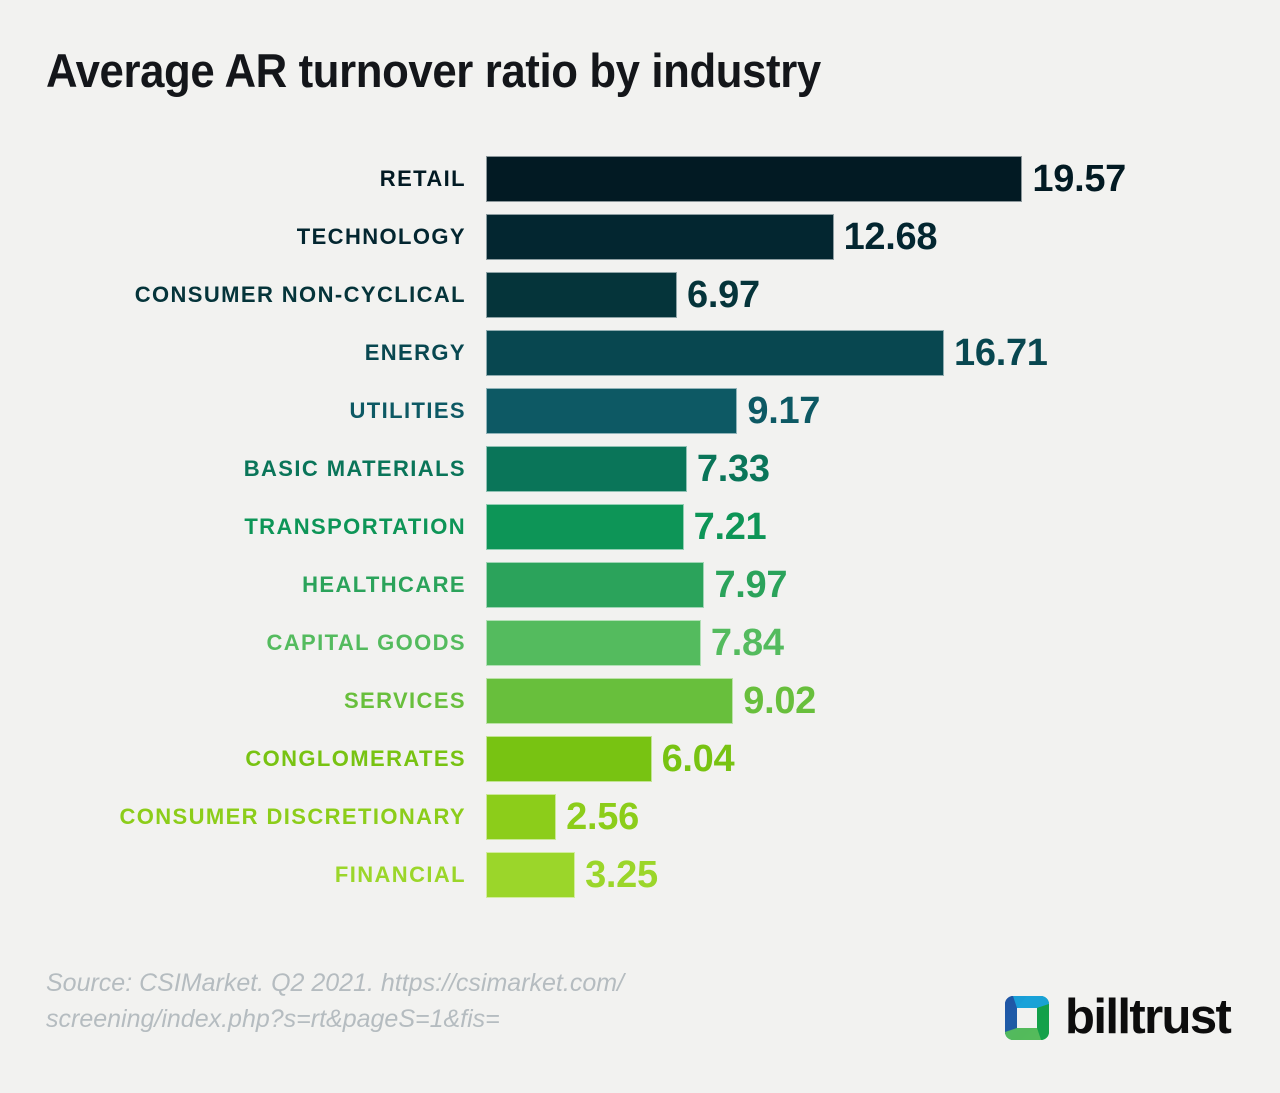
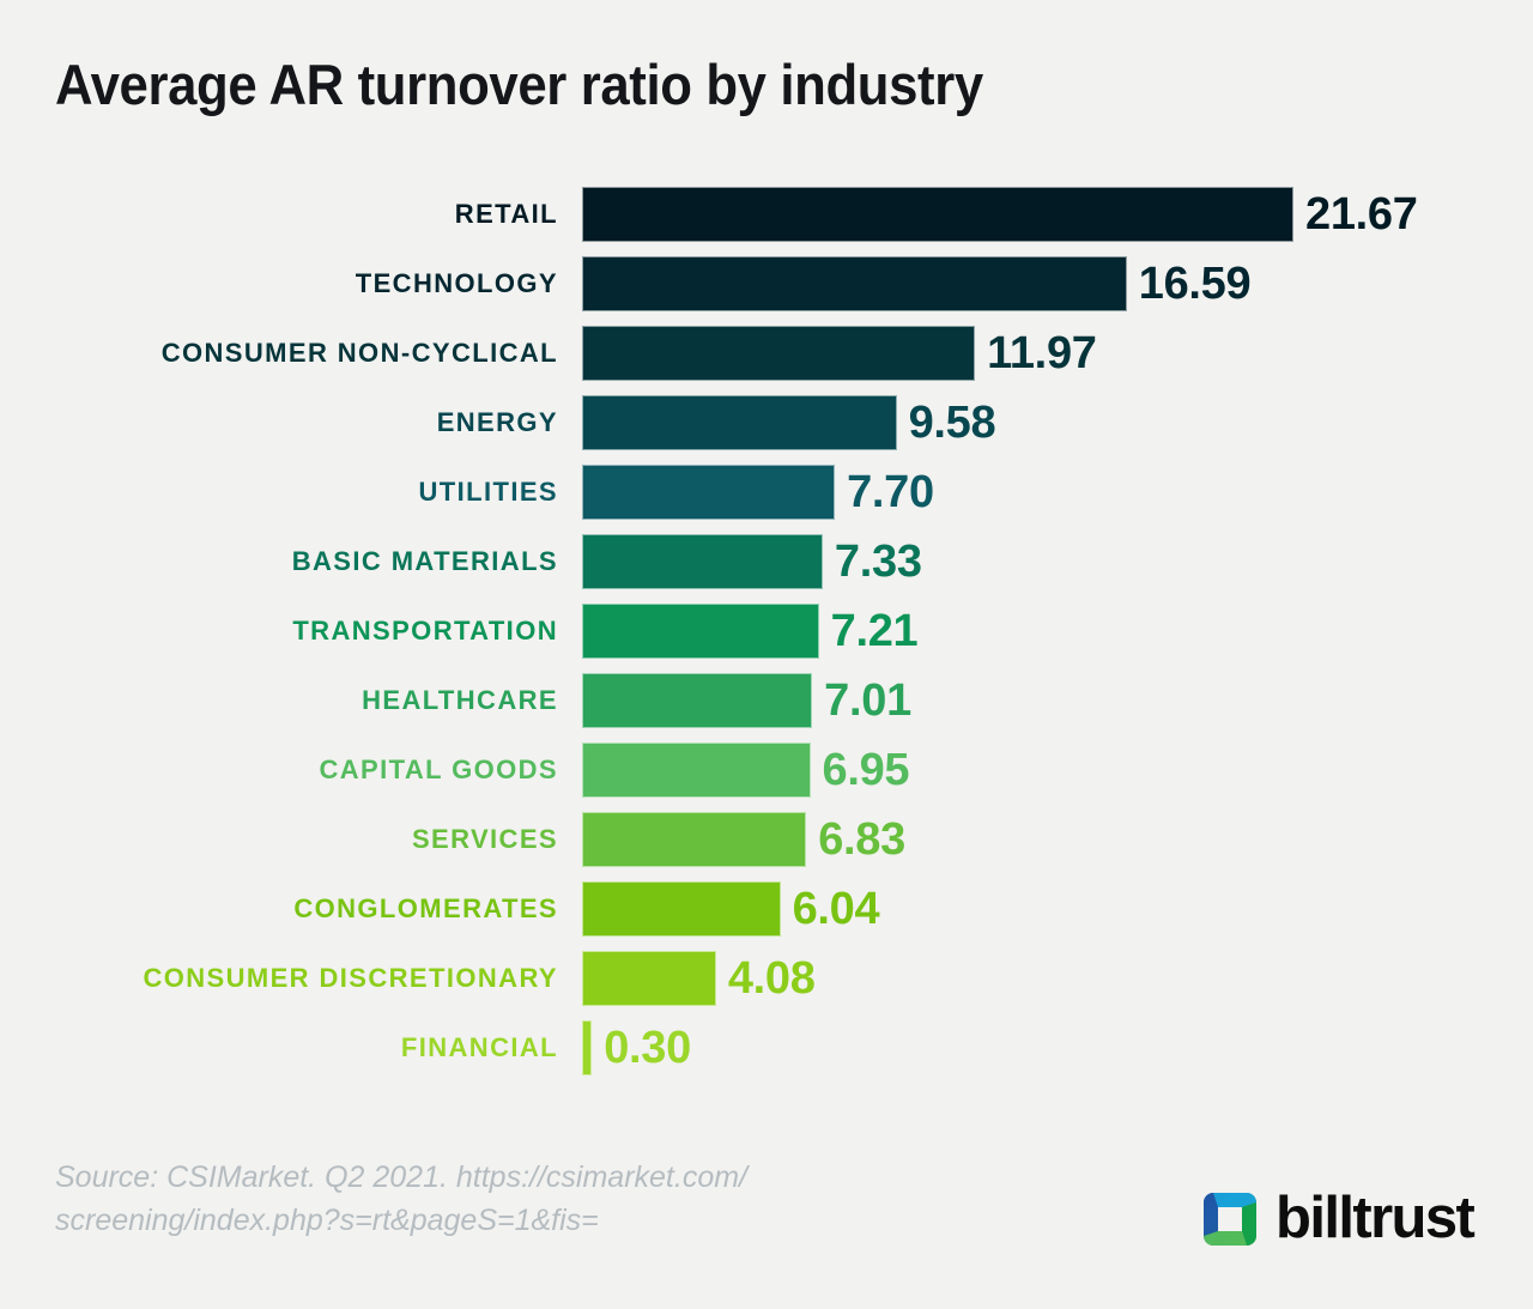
RETAIL: 19.57 -> 21.67
TECHNOLOGY: 12.68 -> 16.59
CONSUMER NON-CYCLICAL: 6.97 -> 11.97
ENERGY: 16.71 -> 9.58
UTILITIES: 9.17 -> 7.70
HEALTHCARE: 7.97 -> 7.01
CAPITAL GOODS: 7.84 -> 6.95
SERVICES: 9.02 -> 6.83
CONSUMER DISCRETIONARY: 2.56 -> 4.08
FINANCIAL: 3.25 -> 0.30
